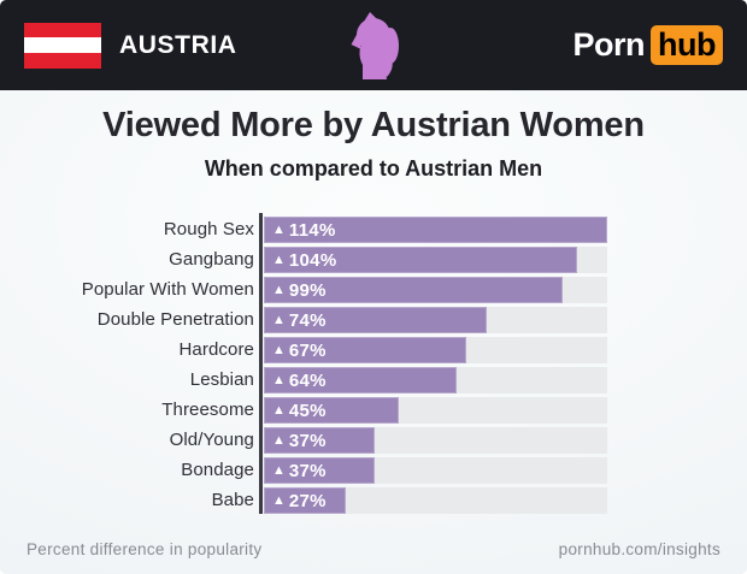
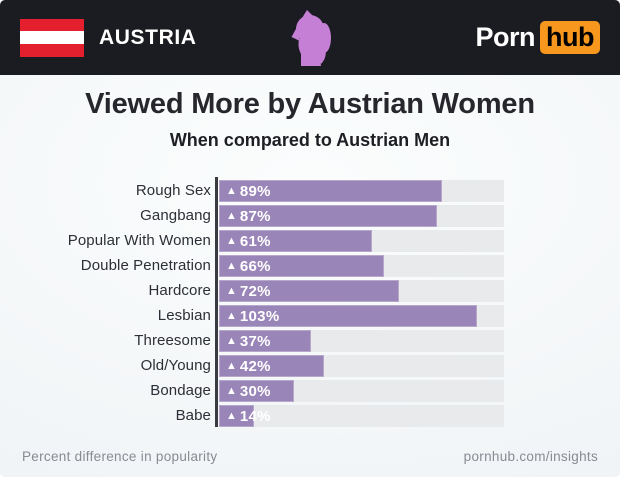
Rough Sex: 114% -> 89%
Gangbang: 104% -> 87%
Popular With Women: 99% -> 61%
Double Penetration: 74% -> 66%
Hardcore: 67% -> 72%
Lesbian: 64% -> 103%
Threesome: 45% -> 37%
Old/Young: 37% -> 42%
Bondage: 37% -> 30%
Babe: 27% -> 14%
